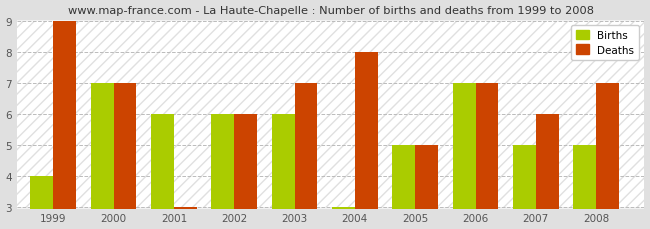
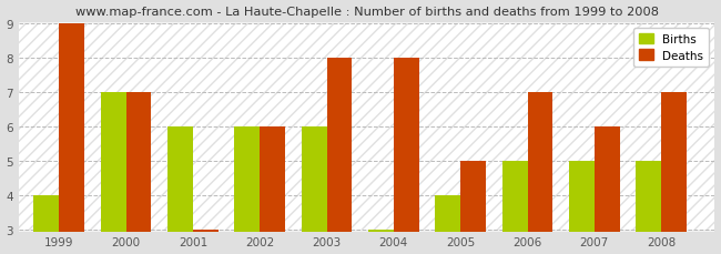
Deaths/2003: 7 -> 8
Births/2005: 5 -> 4
Births/2006: 7 -> 5
